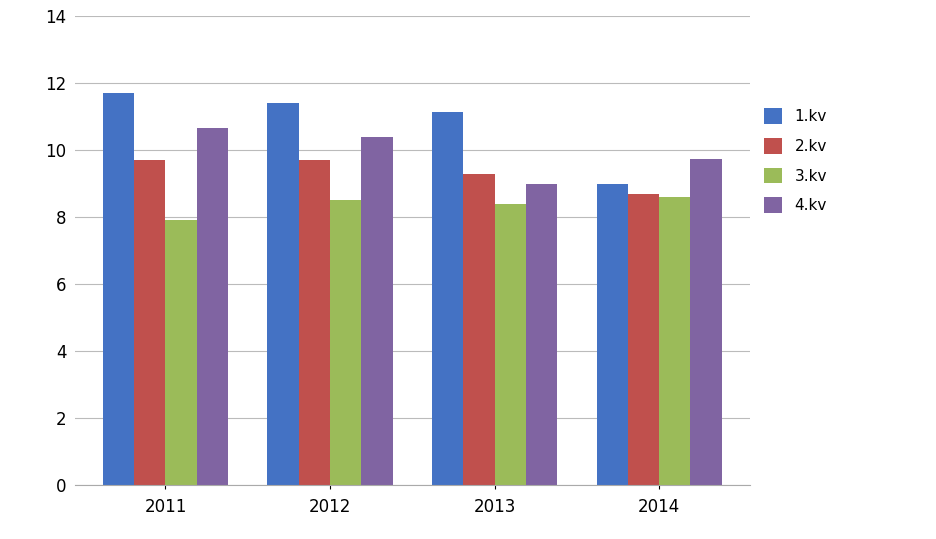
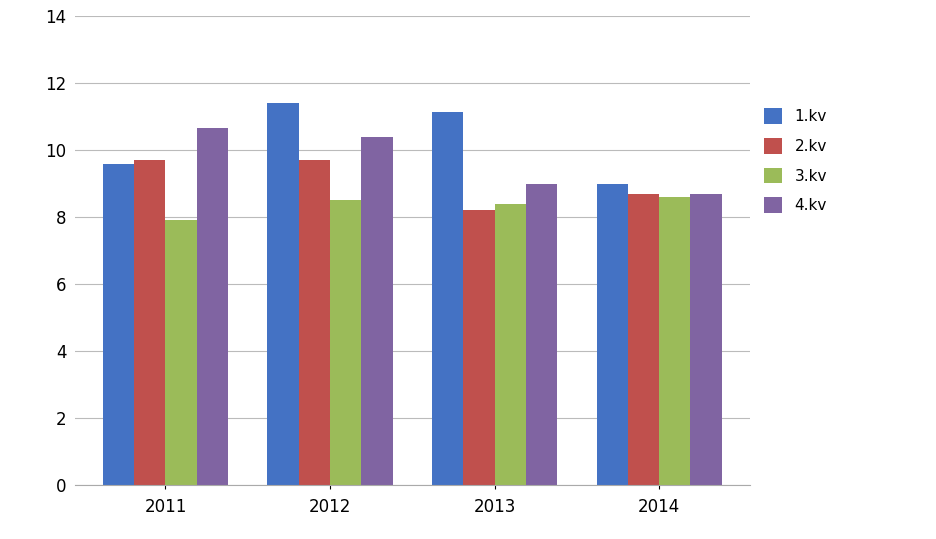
1.kv/2011: 11.70 -> 9.60
2.kv/2013: 9.3 -> 8.2
4.kv/2014: 9.75 -> 8.70
